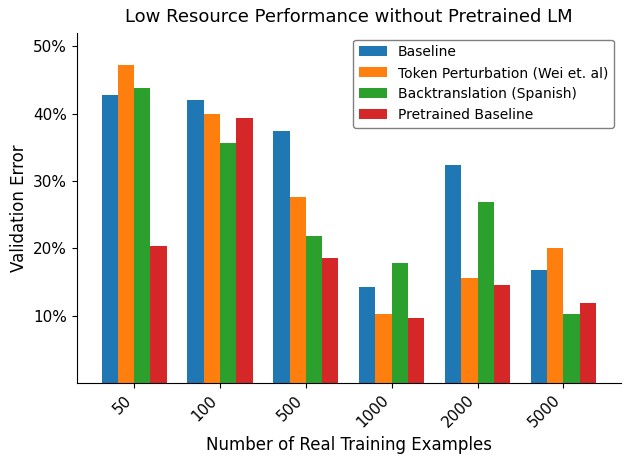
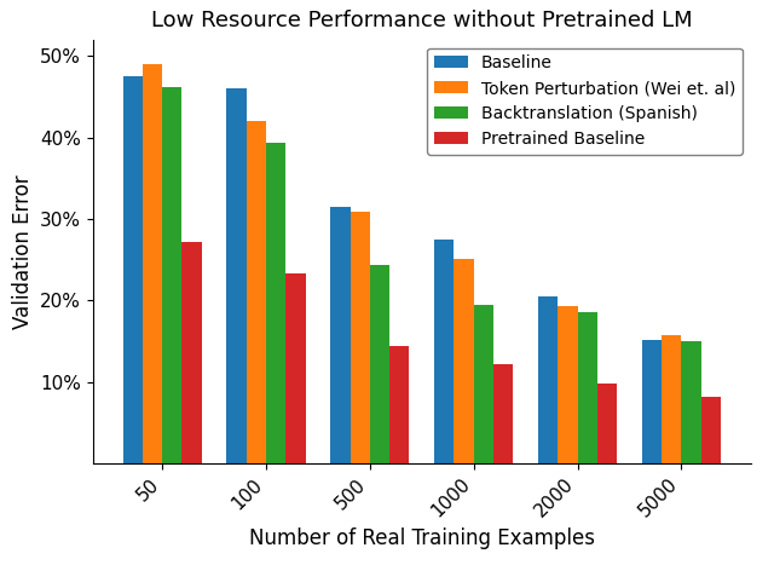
Baseline/50: 42.8% -> 47.5%
Token Perturbation (Wei et. al)/50: 47.2% -> 49.0%
Backtranslation (Spanish)/50: 43.8% -> 46.2%
Pretrained Baseline/50: 20.4% -> 27.2%
Baseline/100: 42.0% -> 46.0%
Token Perturbation (Wei et. al)/100: 40.0% -> 42.0%
Backtranslation (Spanish)/100: 35.6% -> 39.4%
Pretrained Baseline/100: 39.4% -> 23.3%
Baseline/500: 37.4% -> 31.5%
Token Perturbation (Wei et. al)/500: 27.6% -> 30.8%
Backtranslation (Spanish)/500: 21.8% -> 24.4%
Pretrained Baseline/500: 18.6% -> 14.4%
Baseline/1000: 14.2% -> 27.5%
Token Perturbation (Wei et. al)/1000: 10.2% -> 25.1%
Backtranslation (Spanish)/1000: 17.8% -> 19.5%
Pretrained Baseline/1000: 9.6% -> 12.2%
Baseline/2000: 32.4% -> 20.5%
Token Perturbation (Wei et. al)/2000: 15.6% -> 19.3%
Backtranslation (Spanish)/2000: 26.8% -> 18.6%
Pretrained Baseline/2000: 14.6% -> 9.8%
Baseline/5000: 16.8% -> 15.2%
Token Perturbation (Wei et. al)/5000: 20.0% -> 15.8%
Backtranslation (Spanish)/5000: 10.2% -> 15.0%
Pretrained Baseline/5000: 11.8% -> 8.2%
